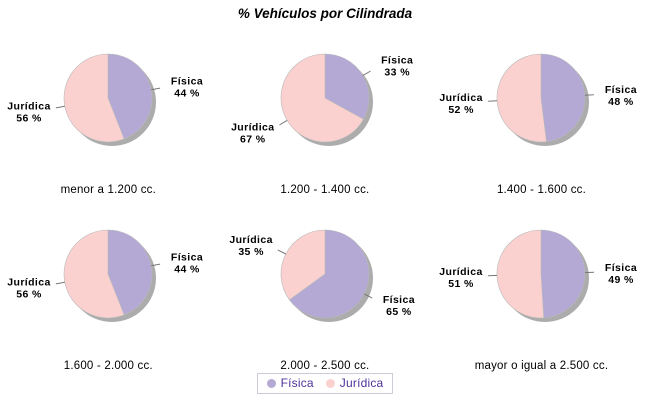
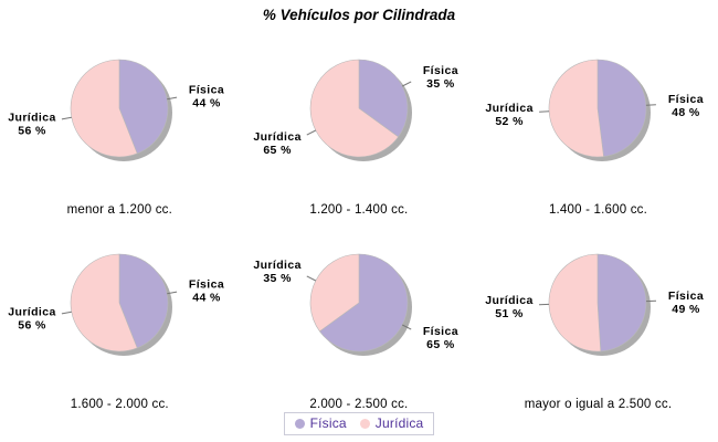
1.200 - 1.400 cc./Física: 33 -> 35
1.200 - 1.400 cc./Jurídica: 67 -> 65
